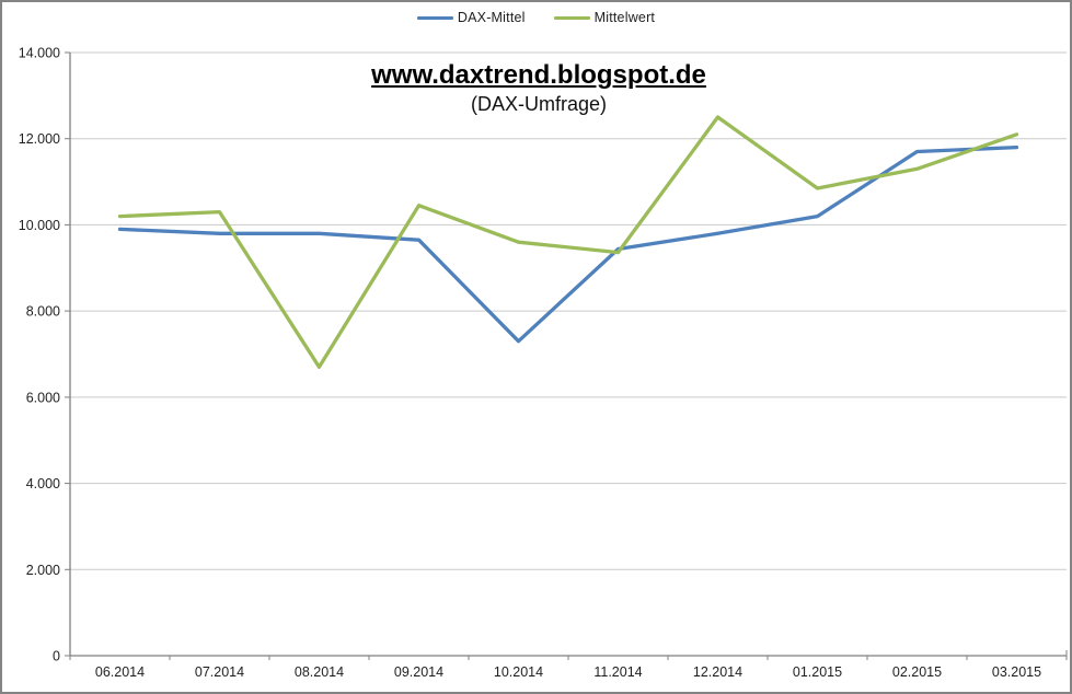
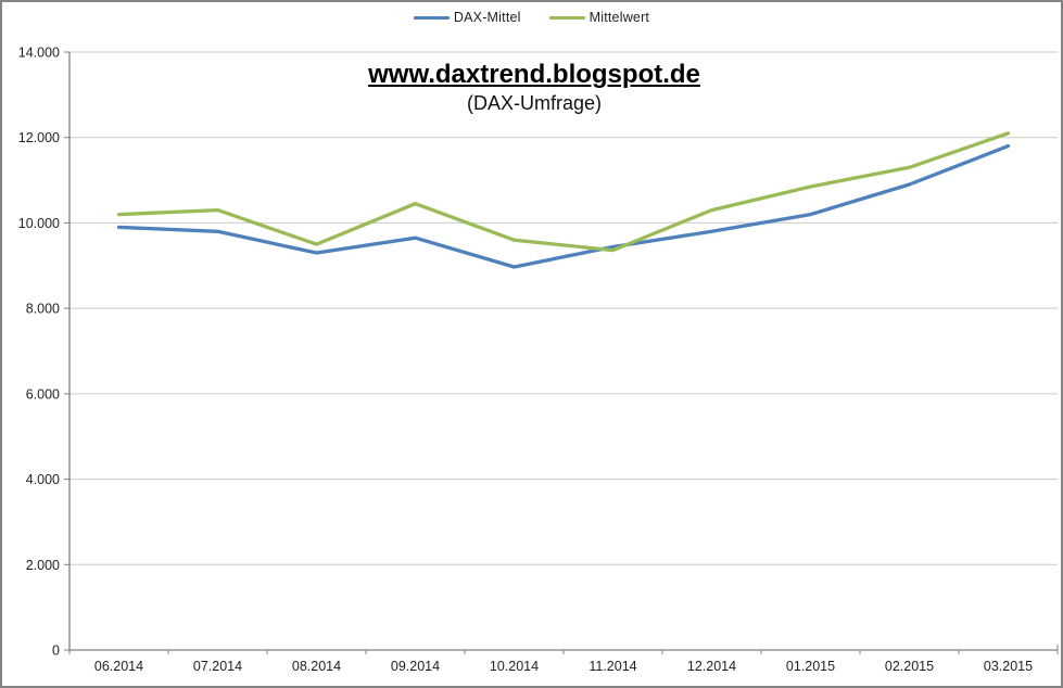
DAX-Mittel/08.2014: 9800 -> 9300
Mittelwert/08.2014: 6700 -> 9500
DAX-Mittel/10.2014: 7300 -> 9000
Mittelwert/12.2014: 12500 -> 10300
DAX-Mittel/02.2015: 11700 -> 10900
